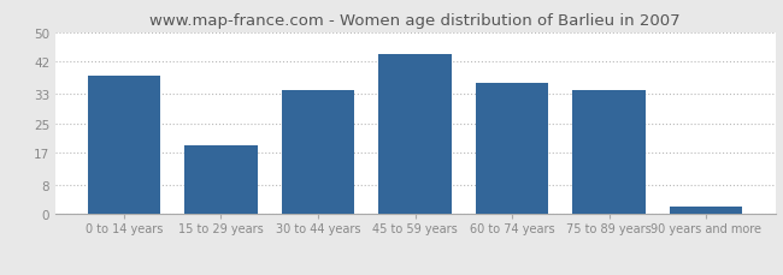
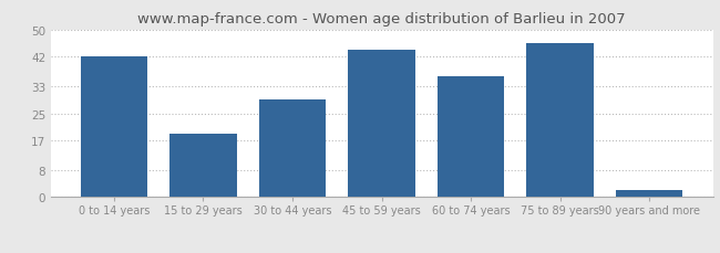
0 to 14 years: 38 -> 42
30 to 44 years: 34 -> 29
75 to 89 years: 34 -> 46
